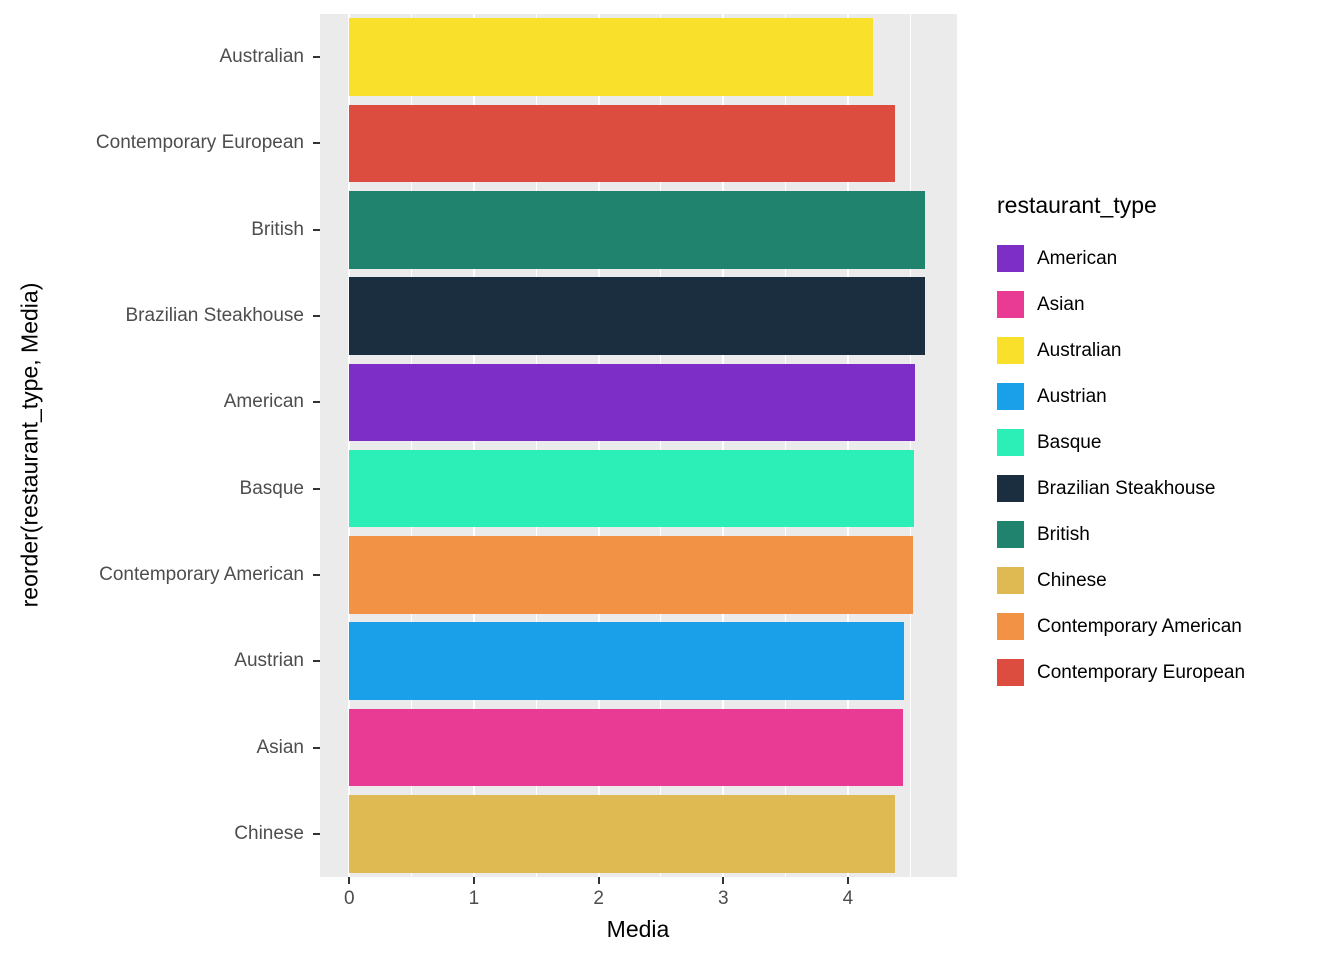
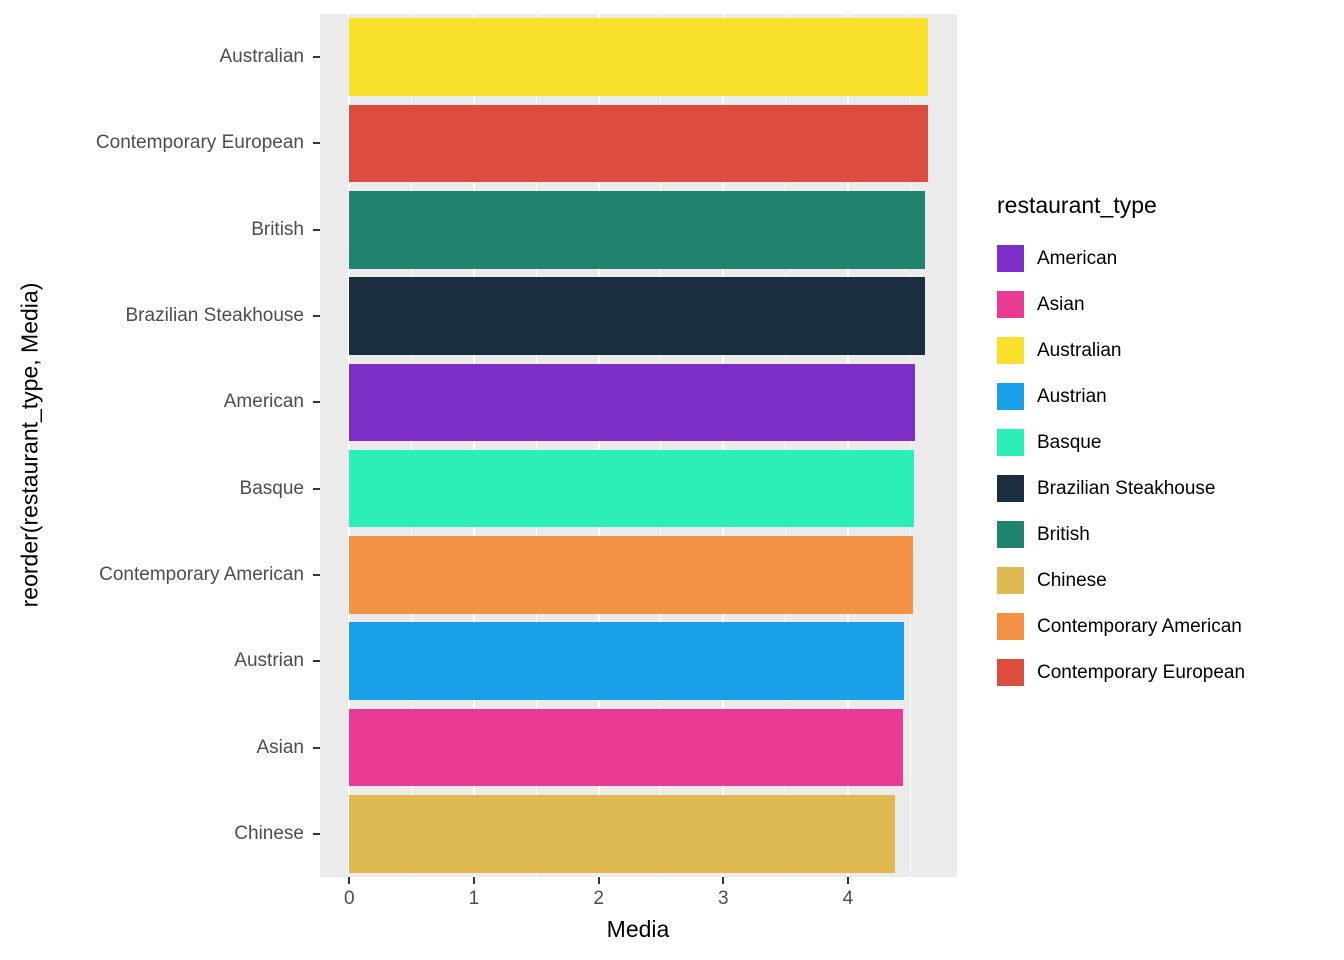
Australian: 4.20 -> 4.64
Contemporary European: 4.38 -> 4.64
